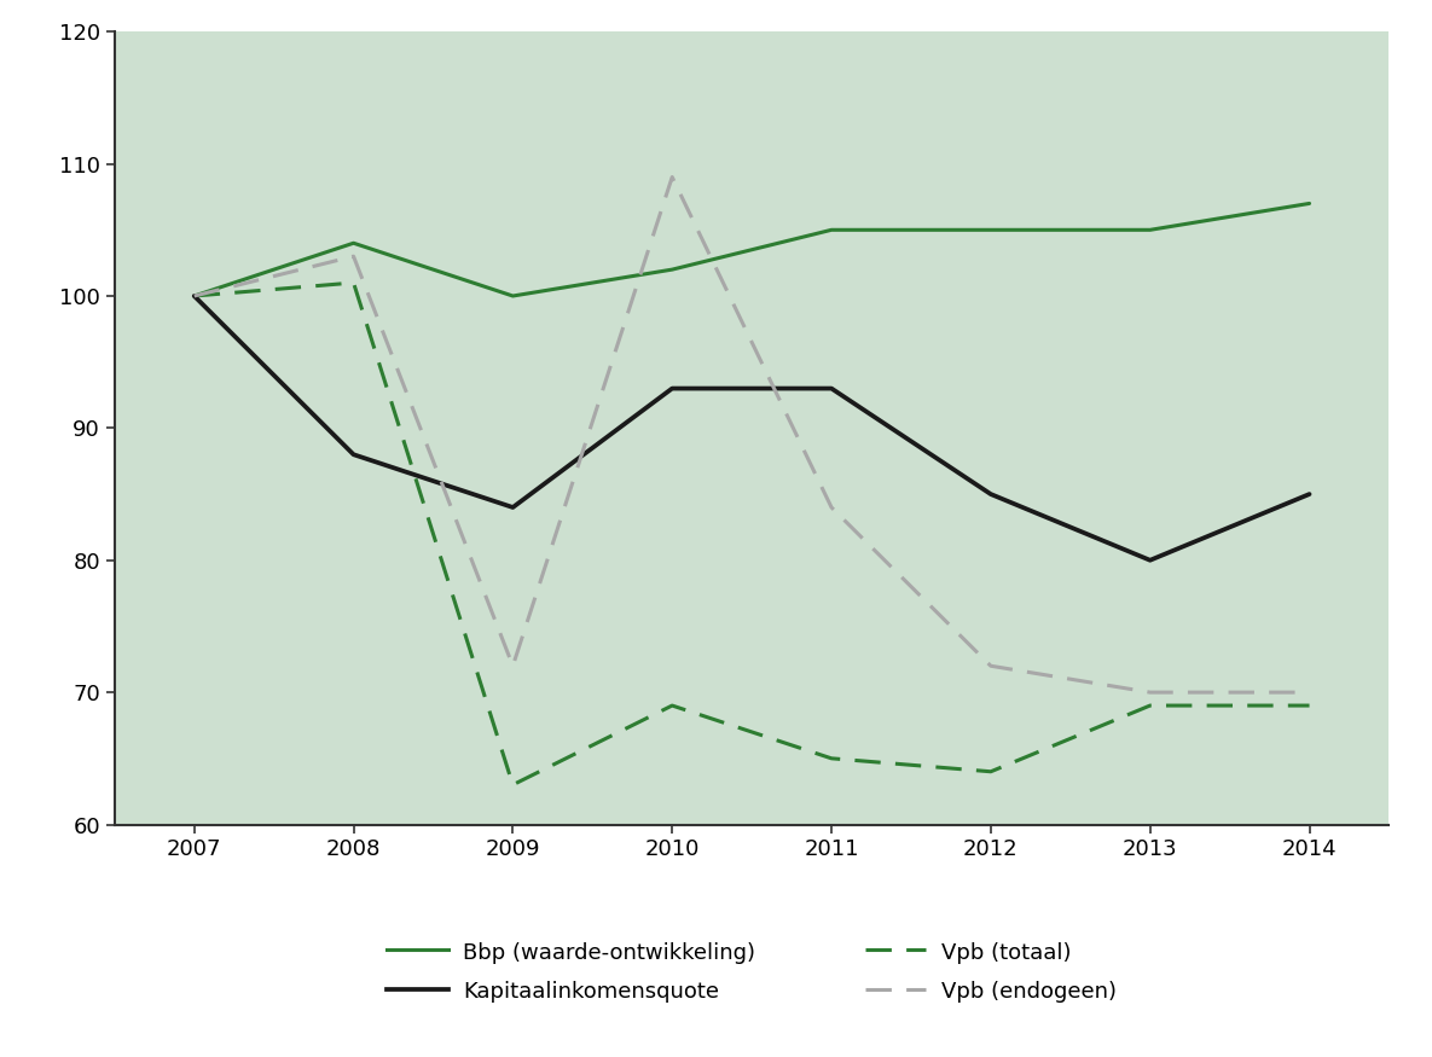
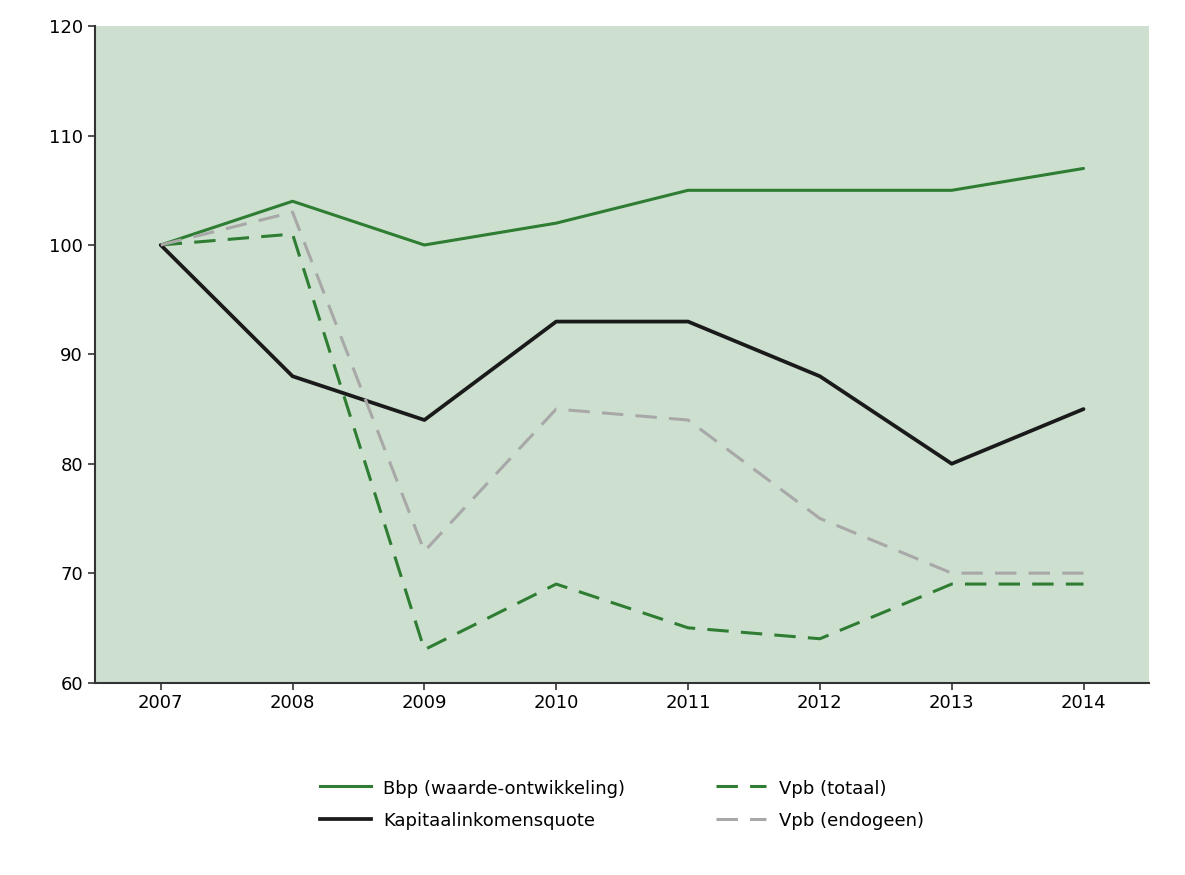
Vpb (endogeen)/2010: 109 -> 85
Kapitaalinkomensquote/2012: 85 -> 88
Vpb (endogeen)/2012: 72 -> 75
